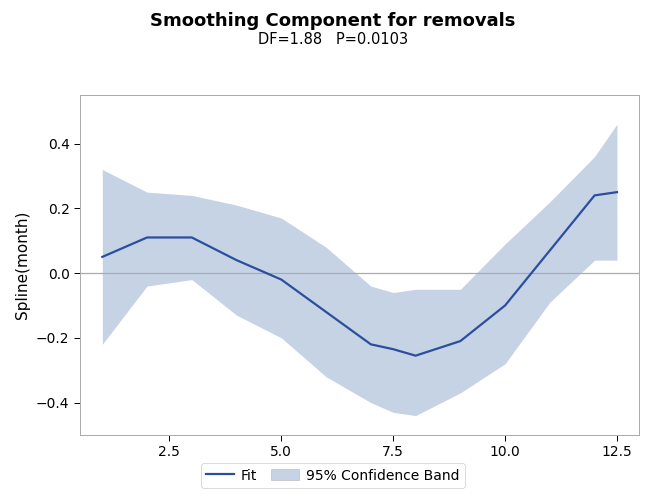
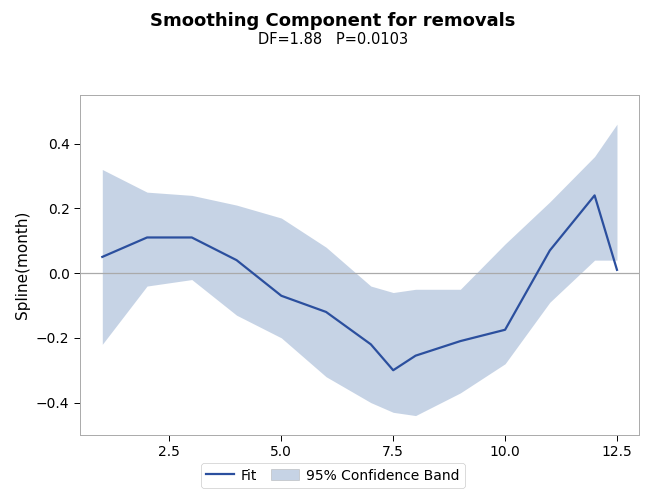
Fit/5.0: -0.020 -> -0.070
Fit/7.5: -0.235 -> -0.300
Fit/10.0: -0.100 -> -0.175
Fit/12.5: 0.250 -> 0.010
